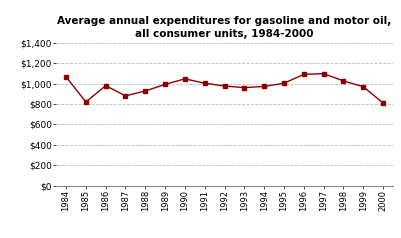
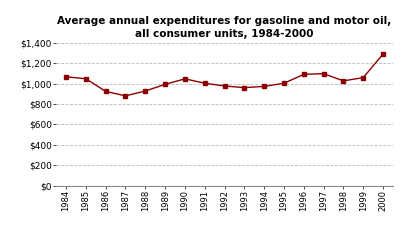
1985: $820 -> $1,050
1986: $980 -> $920
1999: $970 -> $1,060
2000: $810 -> $1,290
